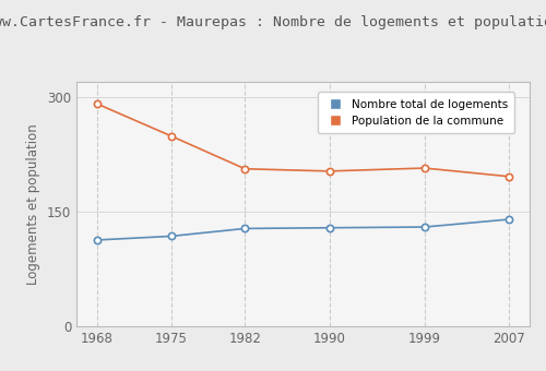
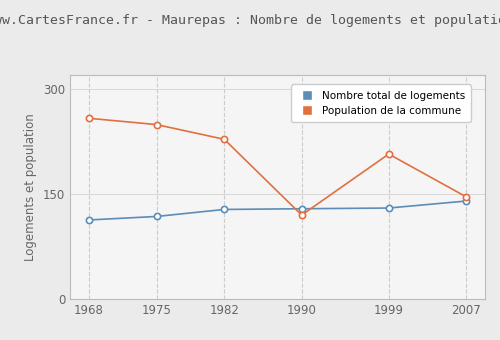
Population de la commune/1968: 291 -> 258
Population de la commune/1982: 206 -> 228
Population de la commune/1990: 203 -> 120
Population de la commune/2007: 196 -> 146
